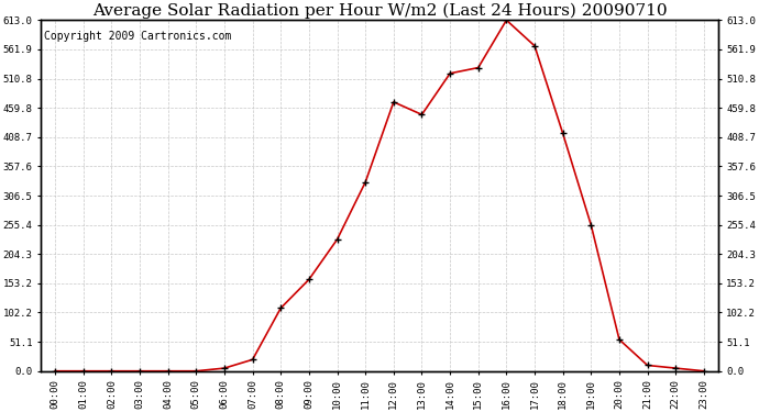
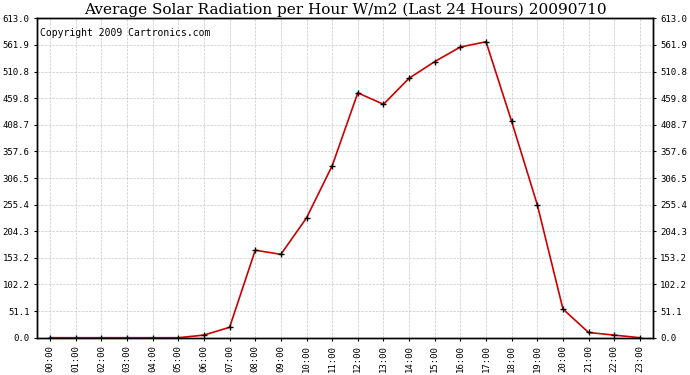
08:00: 110 -> 168
14:00: 520 -> 498
16:00: 613 -> 558
